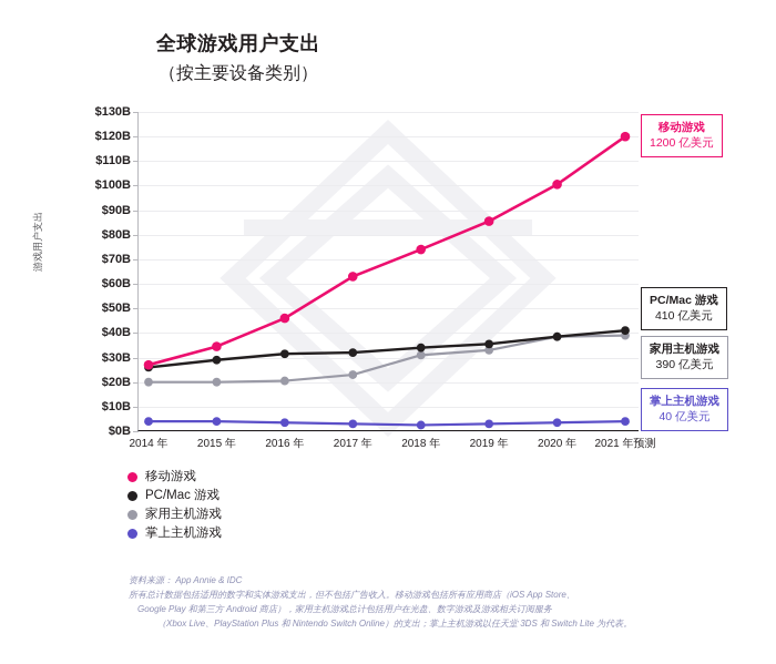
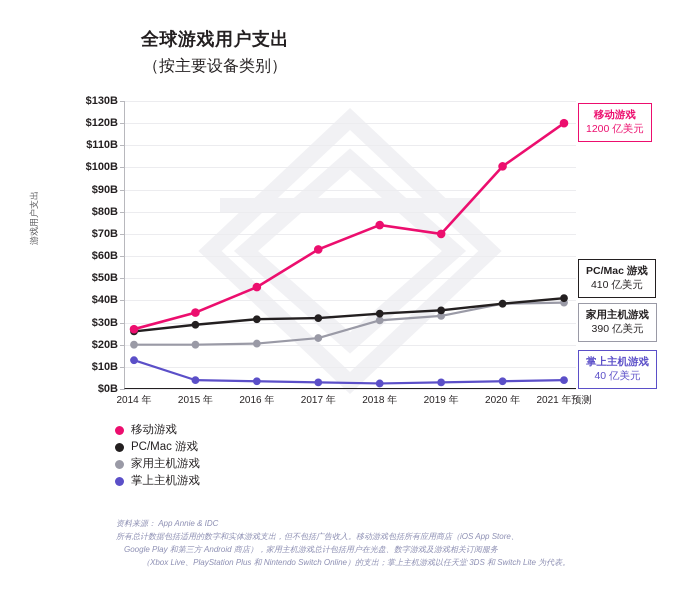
掌上主机游戏/2014 年: $4B -> $13B
移动游戏/2019 年: $86B -> $70B
